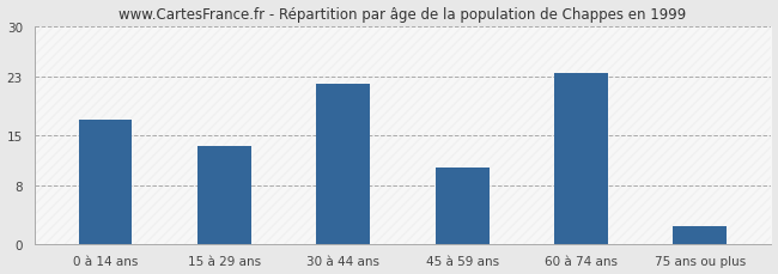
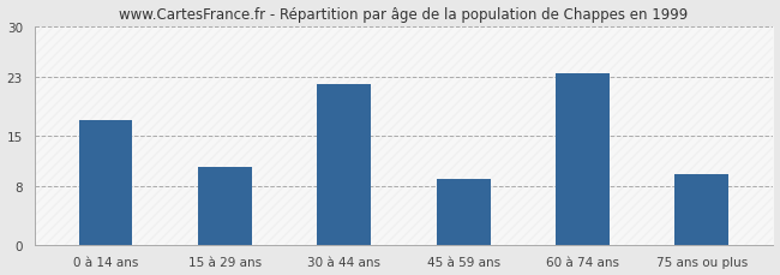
15 à 29 ans: 13.5 -> 10.6
45 à 59 ans: 10.5 -> 9.0
75 ans ou plus: 2.5 -> 9.6
